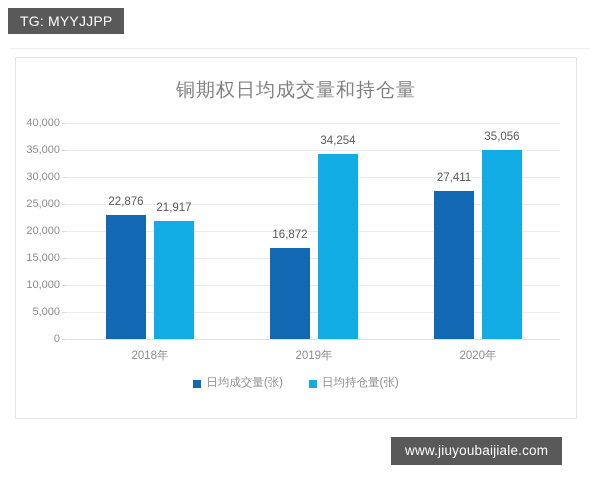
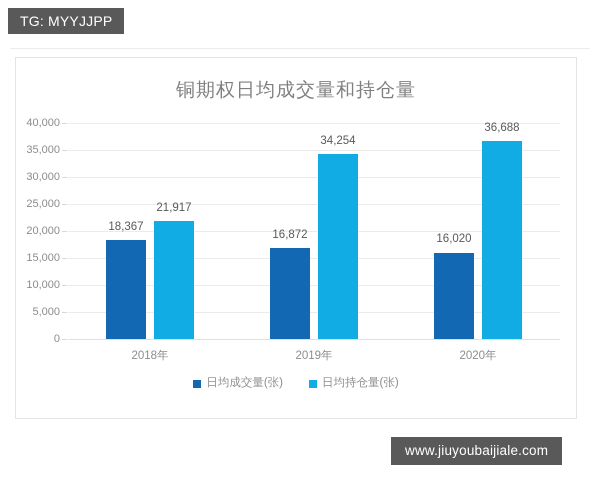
日均成交量(张)/2018年: 22,876 -> 18,367
日均成交量(张)/2020年: 27,411 -> 16,020
日均持仓量(张)/2020年: 35,056 -> 36,688
